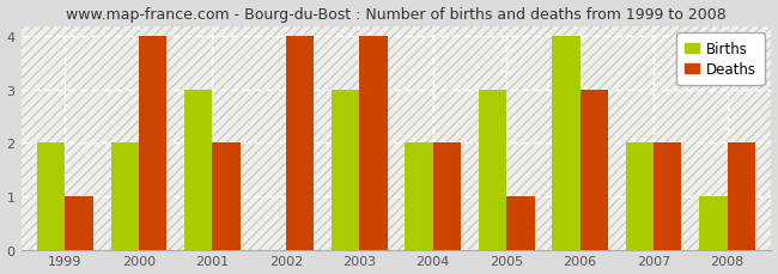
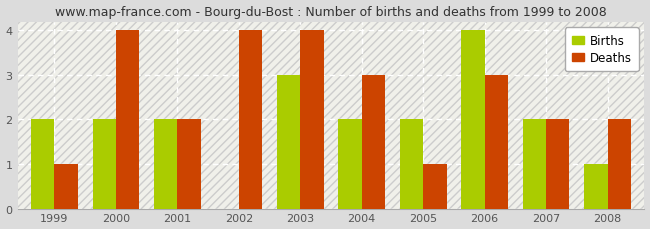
Births/2001: 3 -> 2
Deaths/2004: 2 -> 3
Births/2005: 3 -> 2
